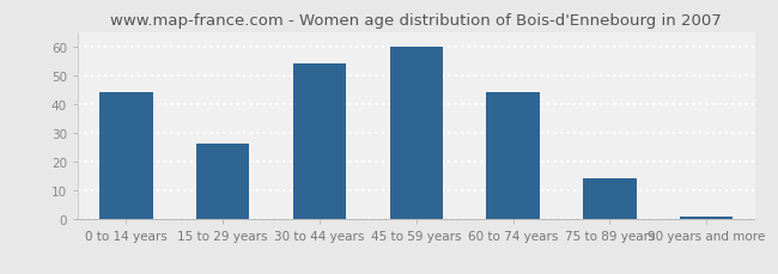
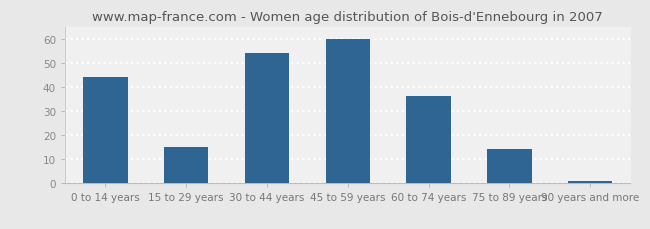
15 to 29 years: 26 -> 15
60 to 74 years: 44 -> 36
